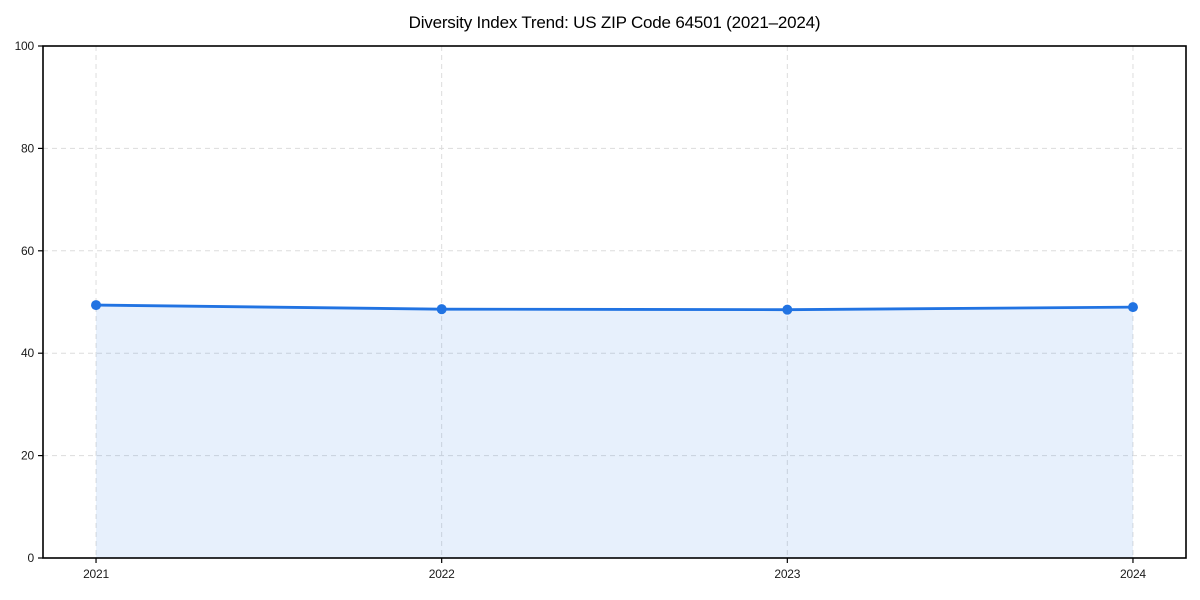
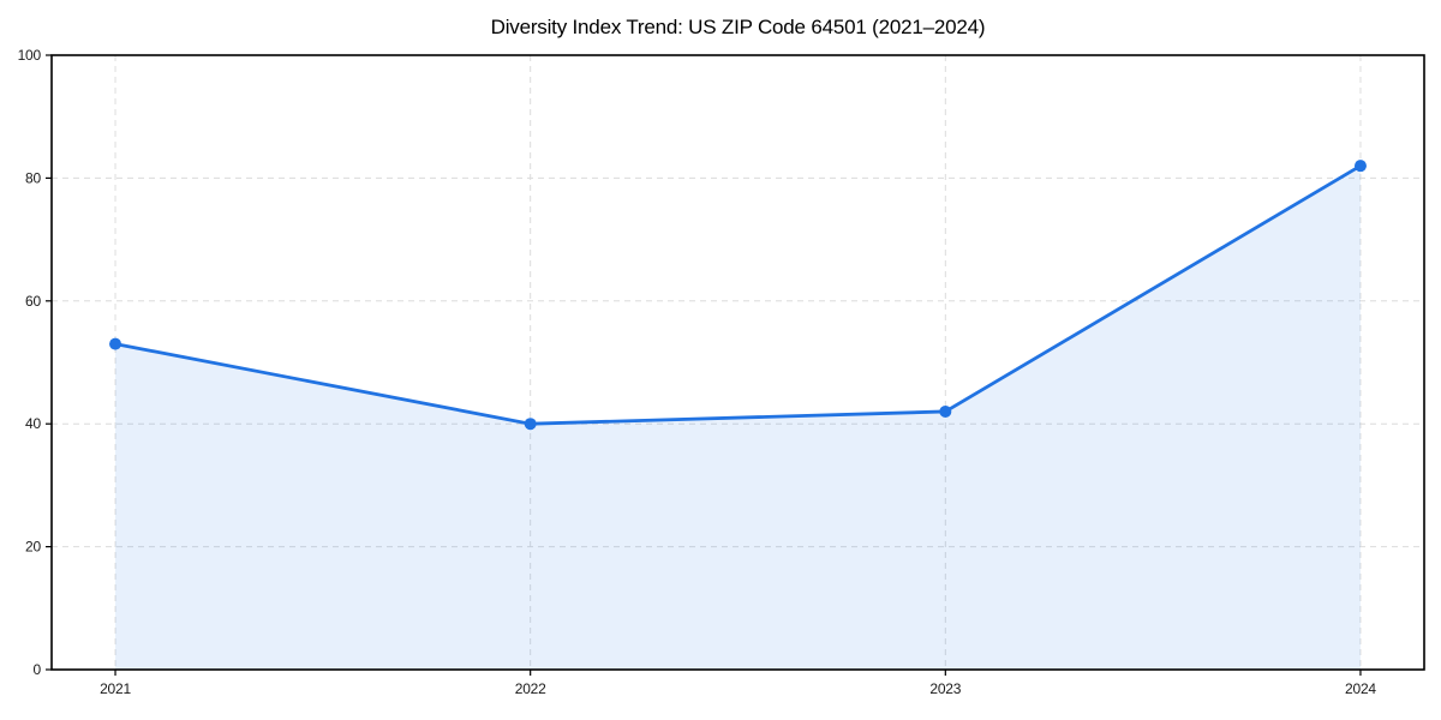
2021: 49 -> 53
2022: 49 -> 40
2023: 48 -> 42
2024: 49 -> 82
